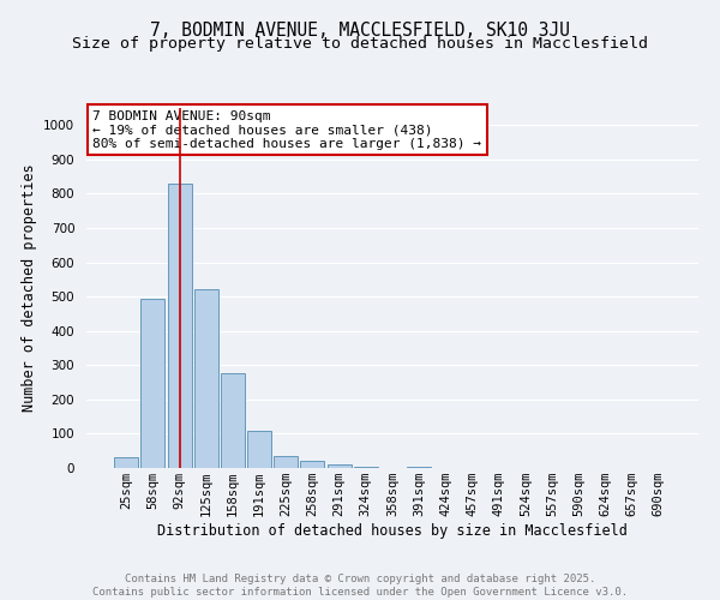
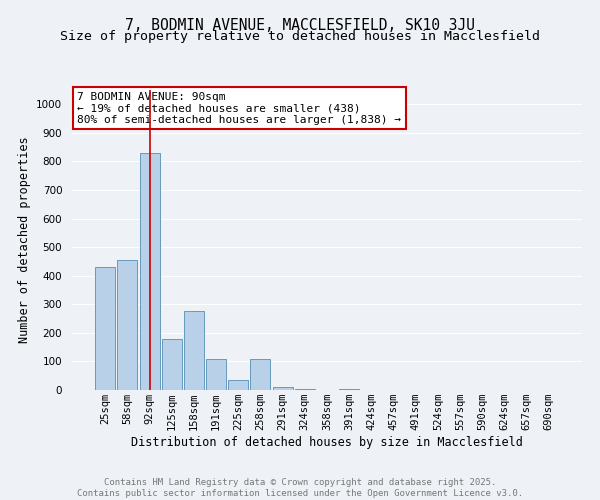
25sqm: 30 -> 430
58sqm: 495 -> 455
125sqm: 520 -> 180
258sqm: 22 -> 110
